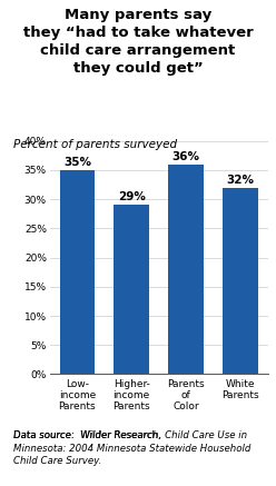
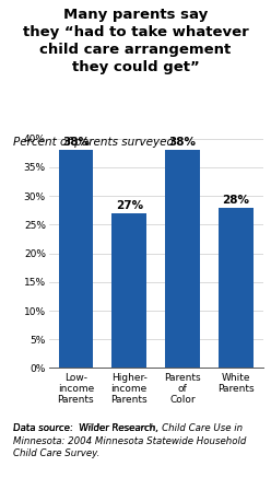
Low- income Parents: 35% -> 38%
Higher- income Parents: 29% -> 27%
Parents of Color: 36% -> 38%
White Parents: 32% -> 28%
